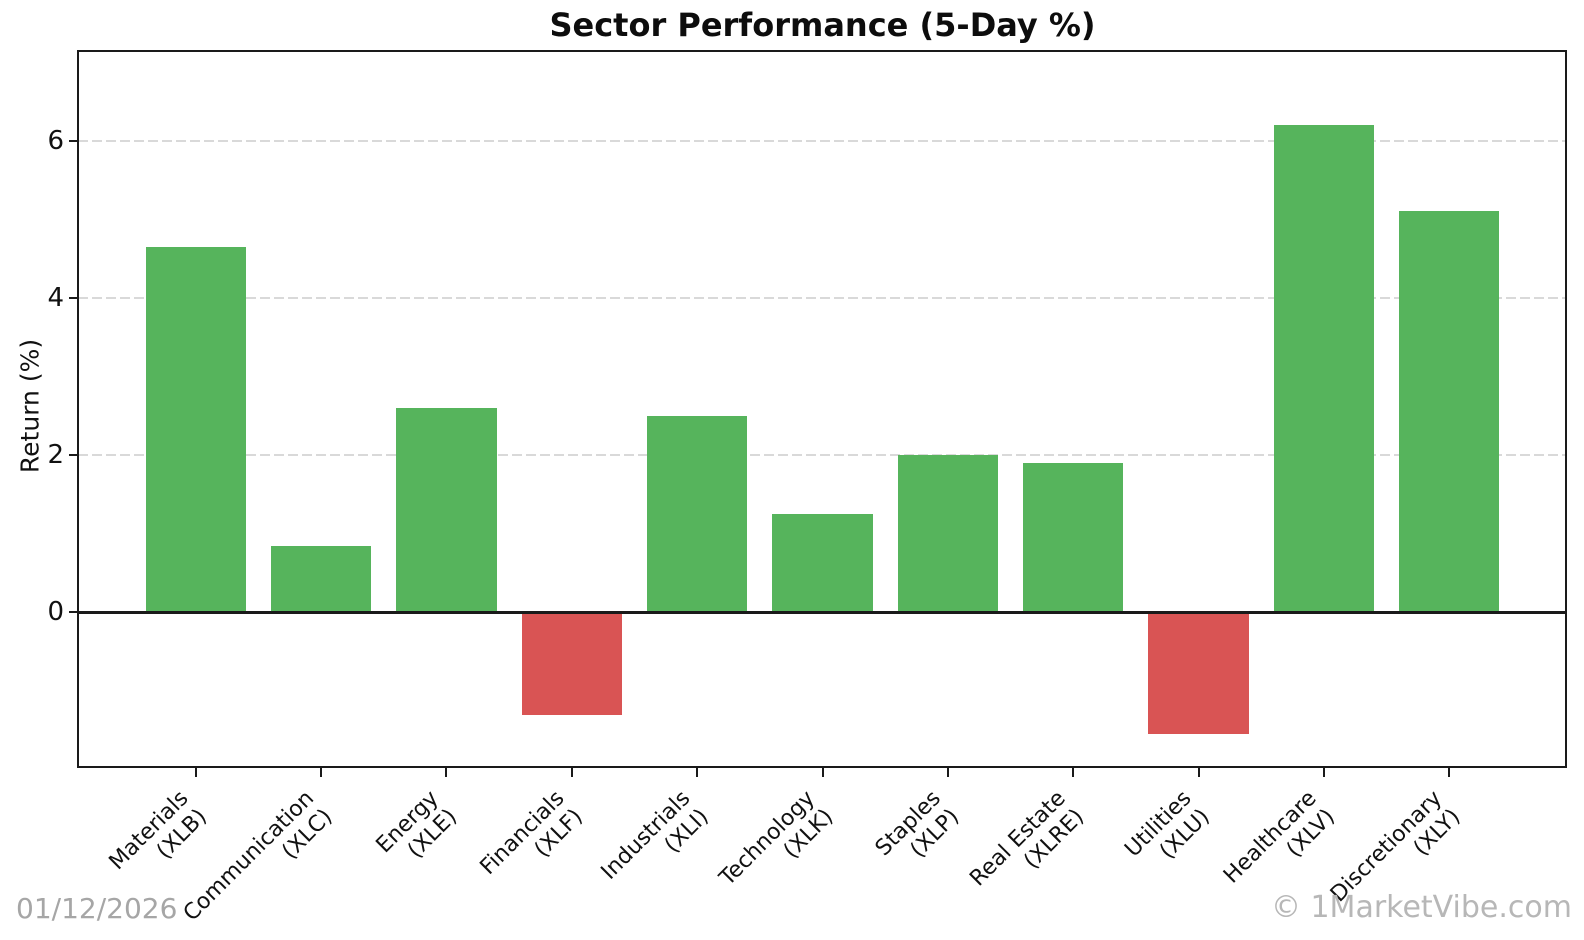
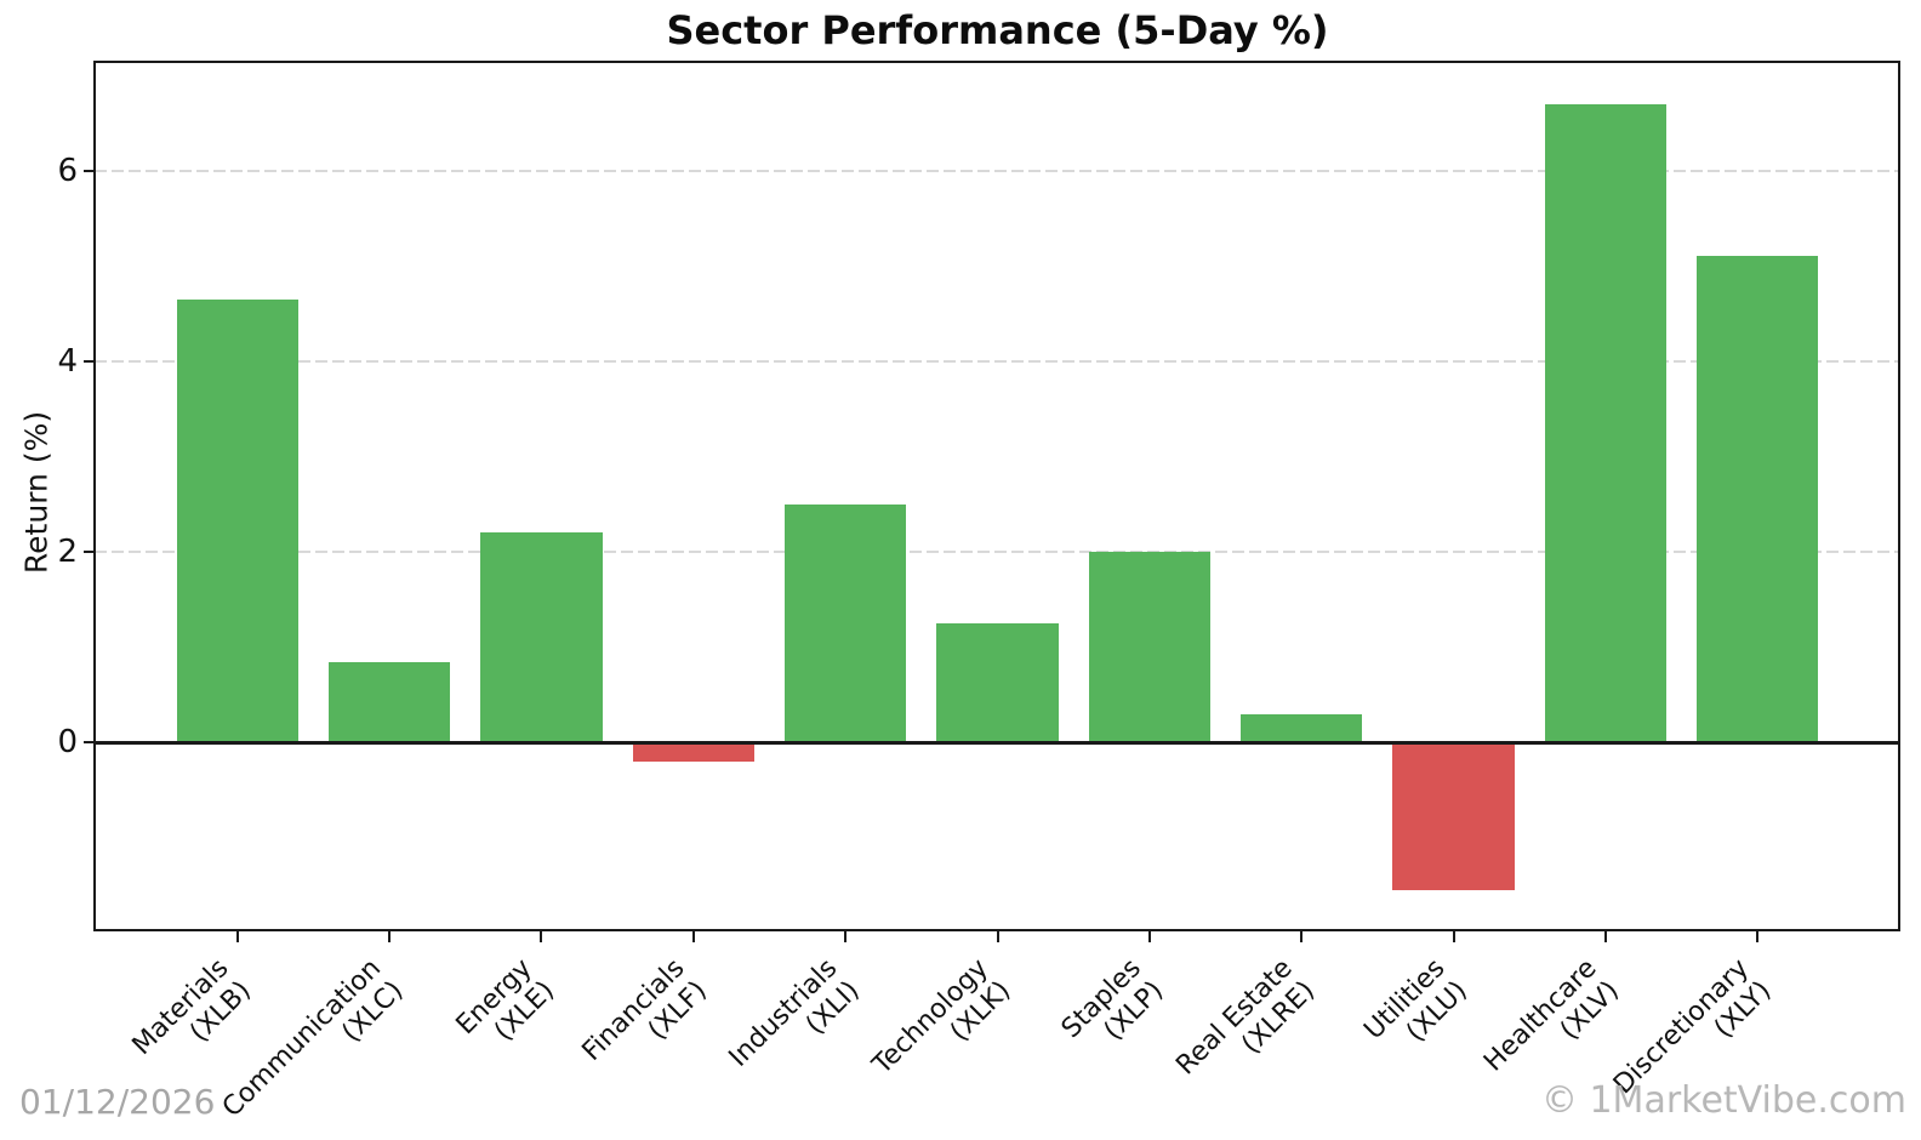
Energy (XLE): 2.6 -> 2.2
Financials (XLF): -1.3 -> -0.2
Real Estate (XLRE): 1.9 -> 0.3
Healthcare (XLV): 6.2 -> 6.7
